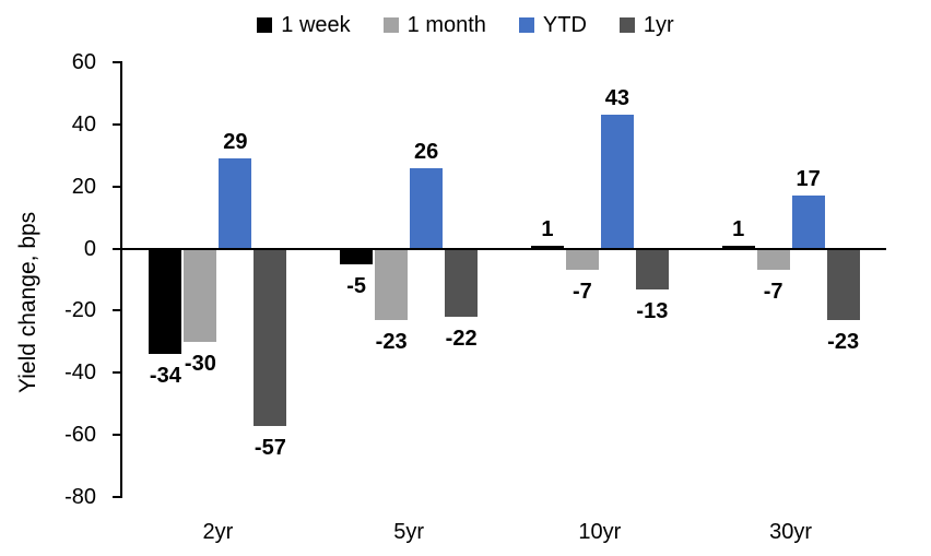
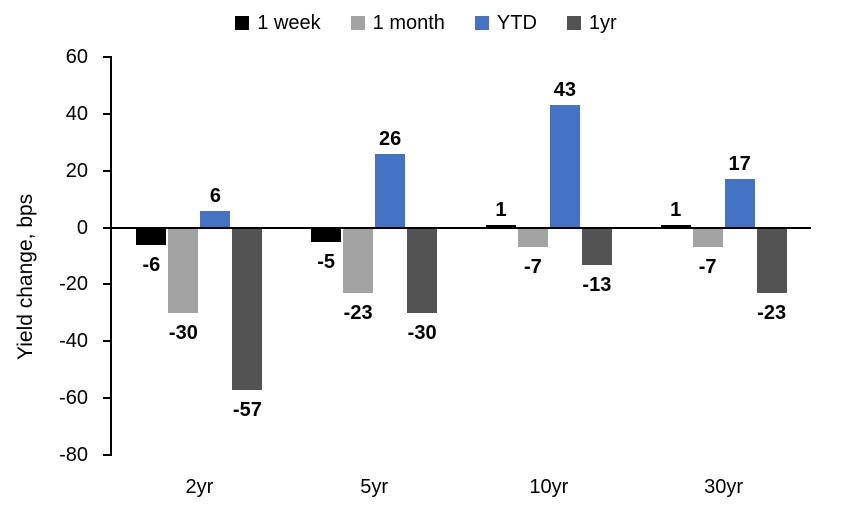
1 week/2yr: -34 -> -6
YTD/2yr: 29 -> 6
1yr/5yr: -22 -> -30
